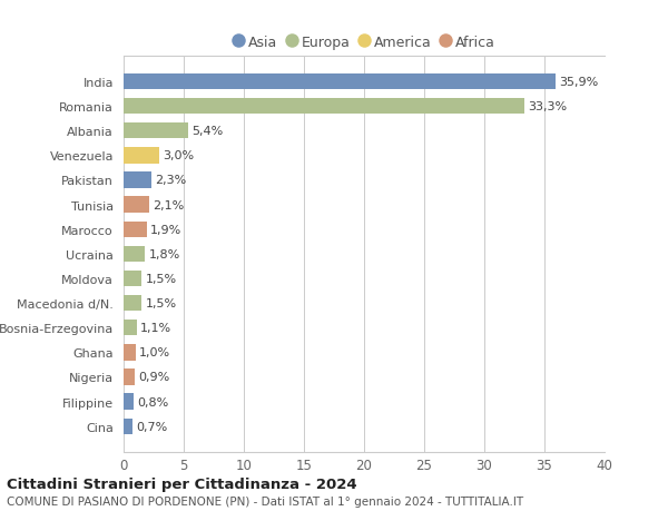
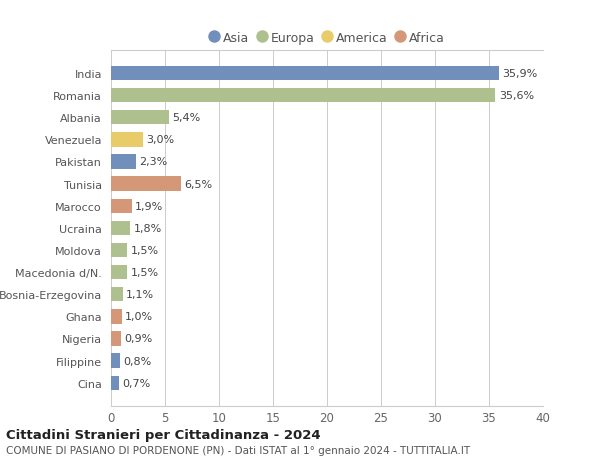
Romania: 33,3% -> 35,6%
Tunisia: 2,1% -> 6,5%
